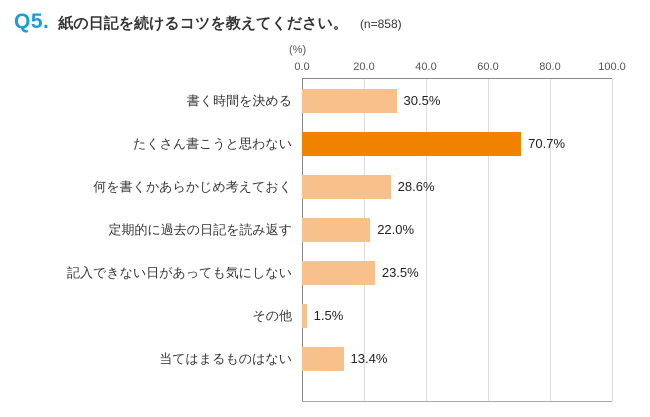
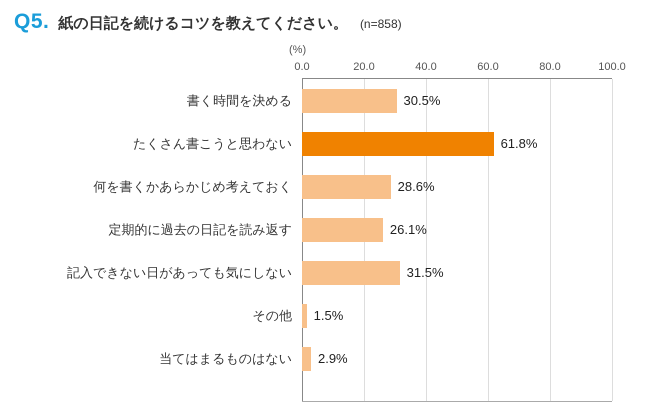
たくさん書こうと思わない: 70.7% -> 61.8%
定期的に過去の日記を読み返す: 22.0% -> 26.1%
記入できない日があっても気にしない: 23.5% -> 31.5%
当てはまるものはない: 13.4% -> 2.9%
